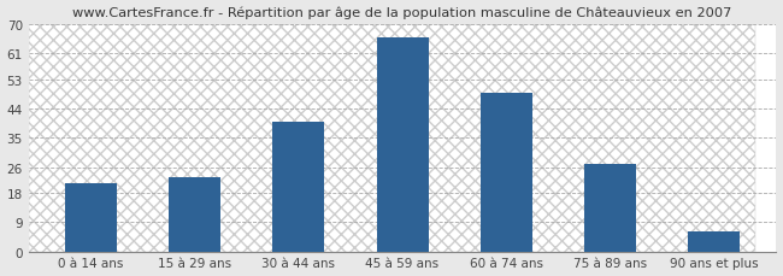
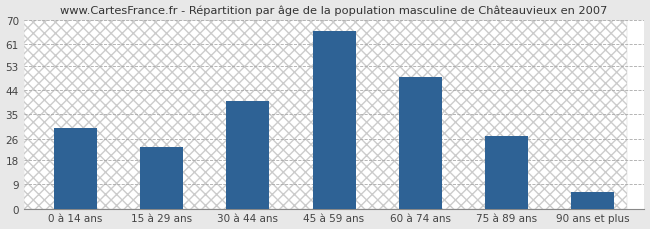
0 à 14 ans: 21 -> 30
